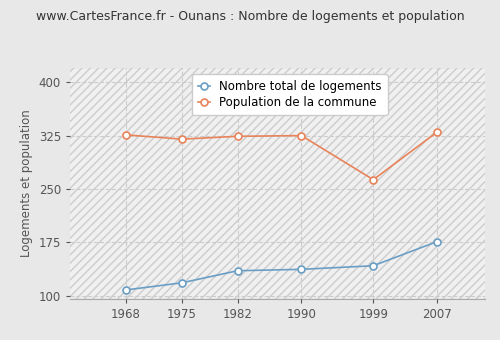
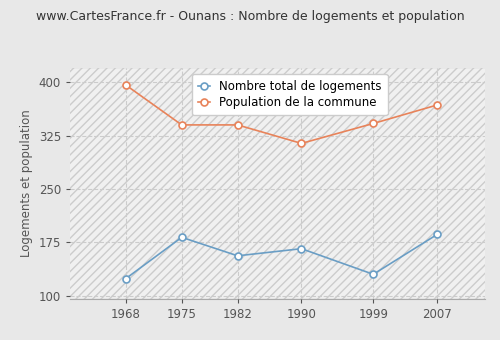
Nombre total de logements/1968: 108 -> 124
Population de la commune/1968: 326 -> 396
Nombre total de logements/1975: 118 -> 182
Population de la commune/1975: 320 -> 340
Nombre total de logements/1982: 135 -> 156
Population de la commune/1982: 324 -> 340
Nombre total de logements/1990: 137 -> 166
Population de la commune/1990: 325 -> 314
Nombre total de logements/1999: 142 -> 130
Population de la commune/1999: 263 -> 342
Nombre total de logements/2007: 176 -> 186
Population de la commune/2007: 330 -> 368
